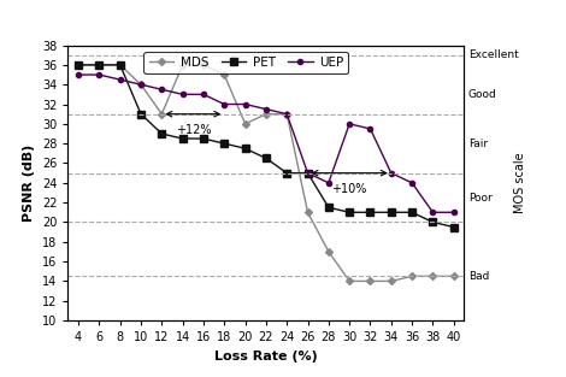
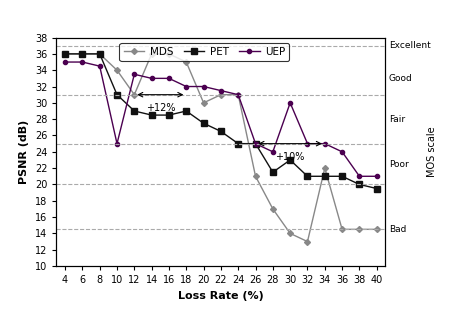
UEP/10: 34.0 -> 25.0
PET/18: 28.0 -> 29.0
PET/30: 21.0 -> 23.0
MDS/32: 14.0 -> 13.0
UEP/32: 29.5 -> 25.0
MDS/34: 14.0 -> 22.0
